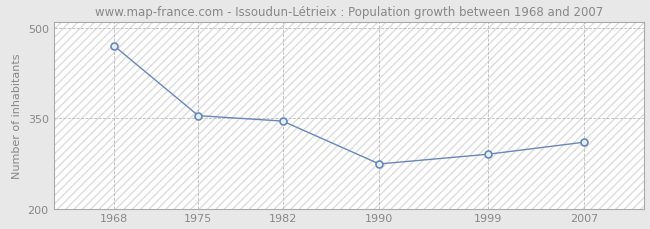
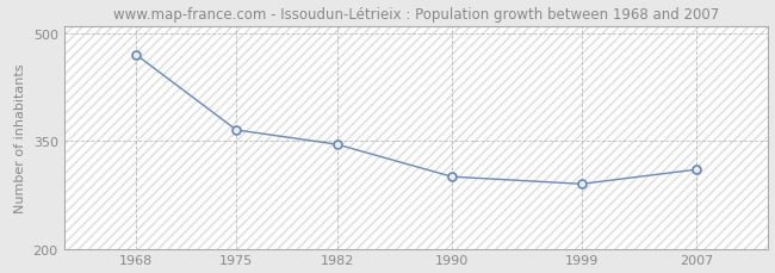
1975: 354 -> 365
1990: 274 -> 300
